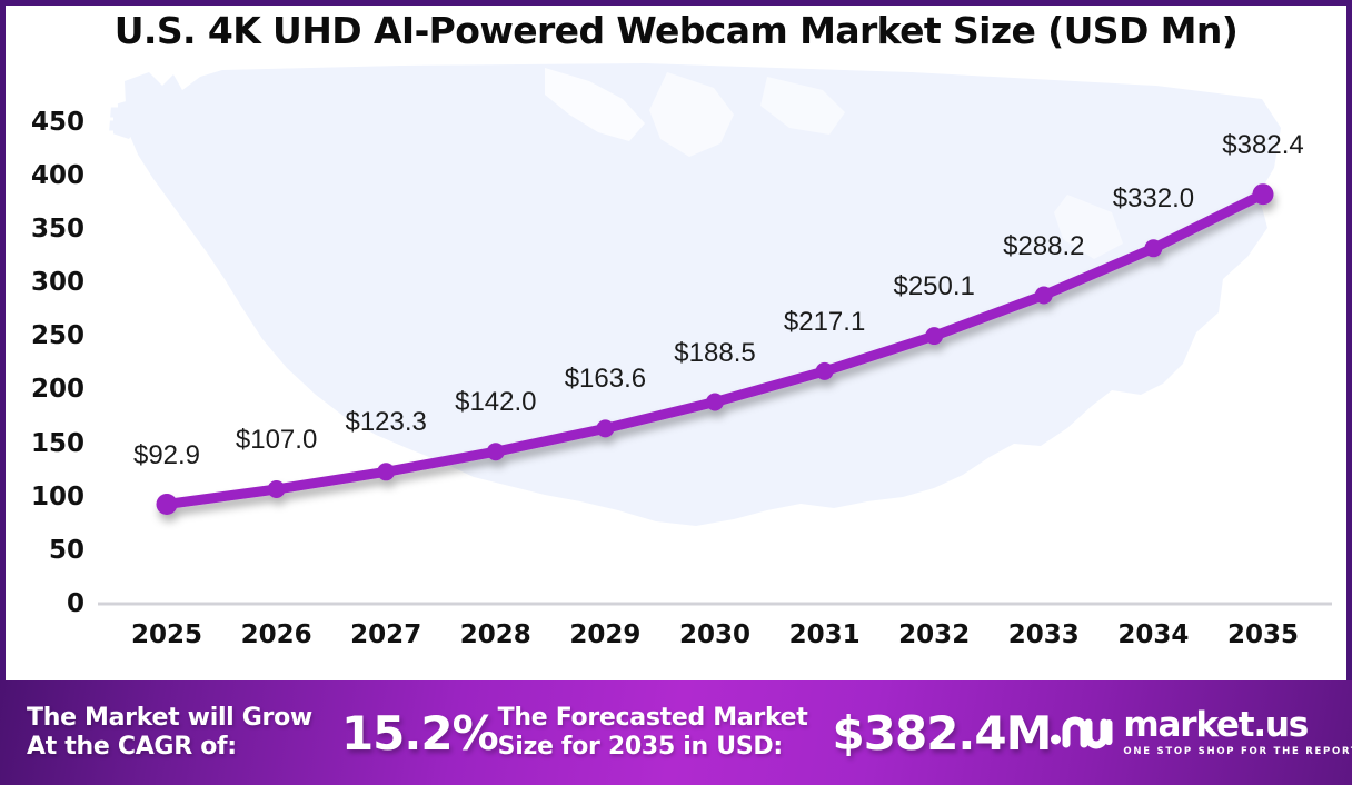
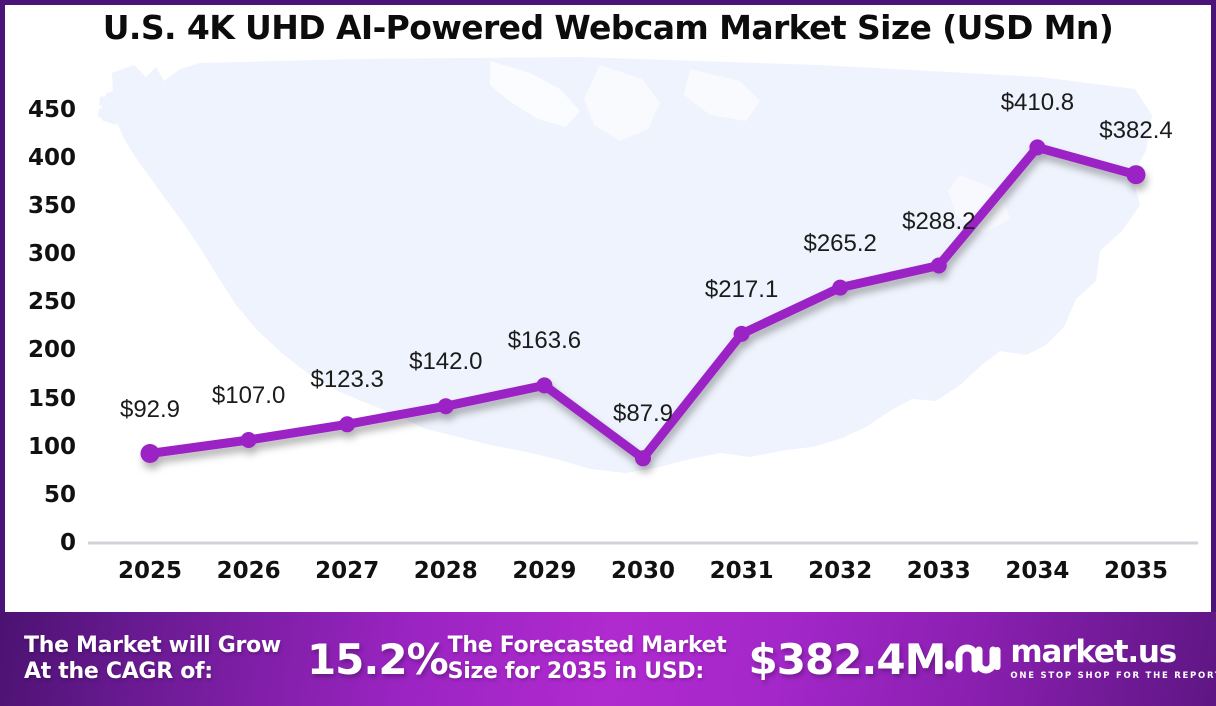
2030: $188.5 -> $87.9
2032: $250.1 -> $265.2
2034: $332.0 -> $410.8
